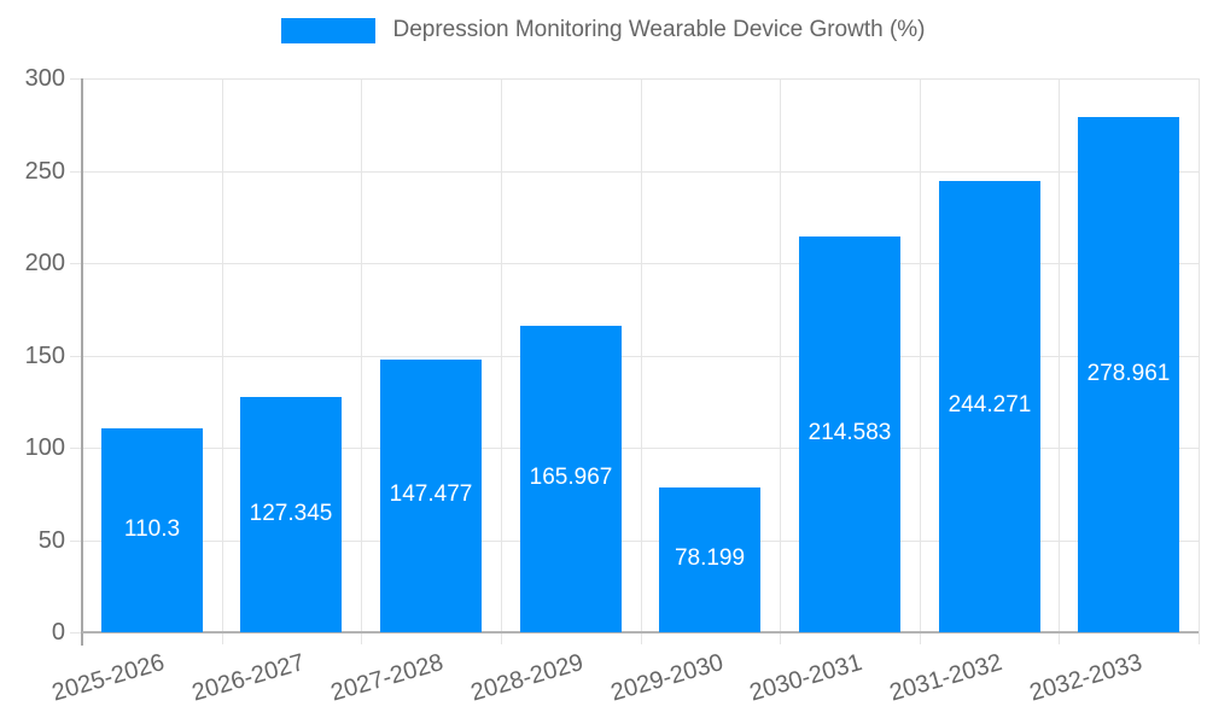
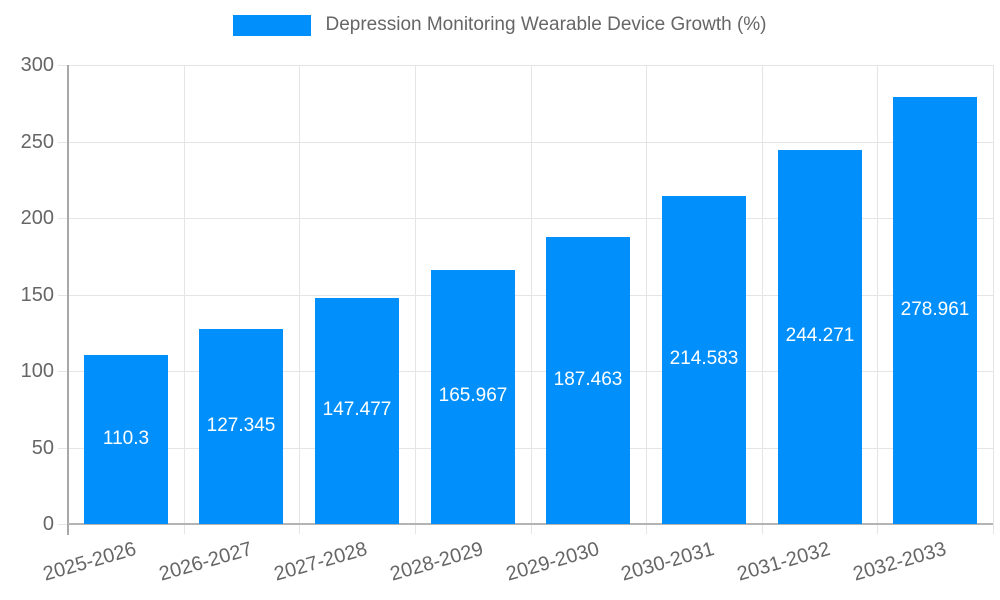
2029-2030: 78.199 -> 187.463
